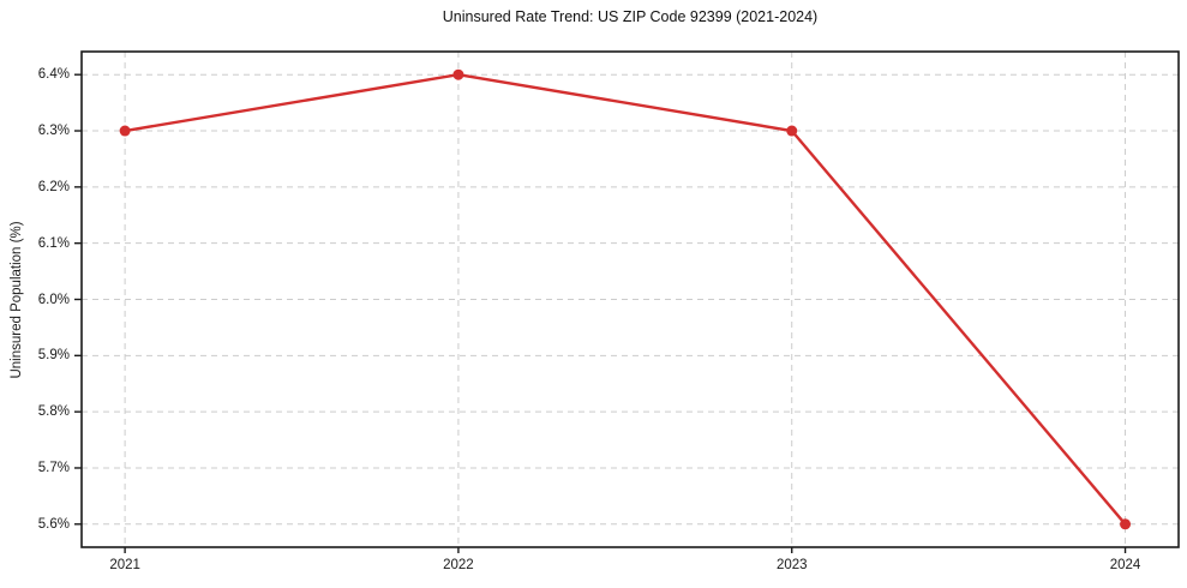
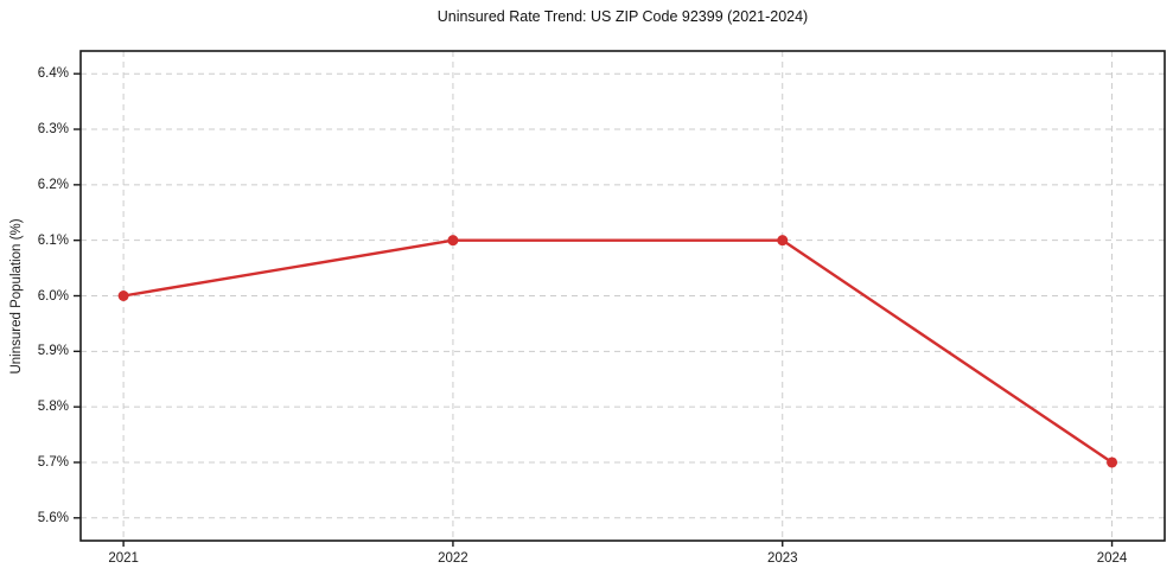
2021: 6.3% -> 6.0%
2022: 6.4% -> 6.1%
2023: 6.3% -> 6.1%
2024: 5.6% -> 5.7%
